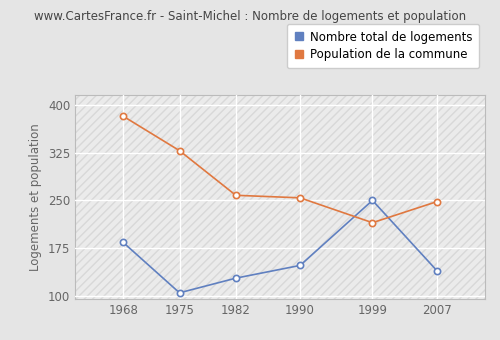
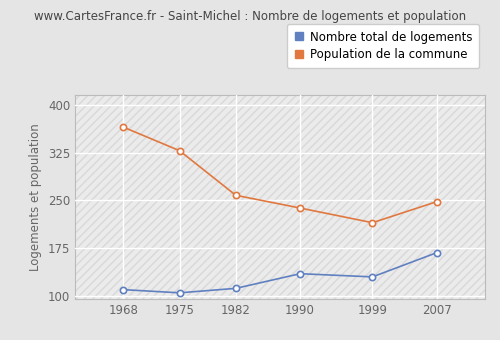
Nombre total de logements/1968: 184 -> 110
Population de la commune/1968: 382 -> 365
Nombre total de logements/1982: 128 -> 112
Nombre total de logements/1990: 148 -> 135
Population de la commune/1990: 254 -> 238
Nombre total de logements/1999: 250 -> 130
Nombre total de logements/2007: 140 -> 168
